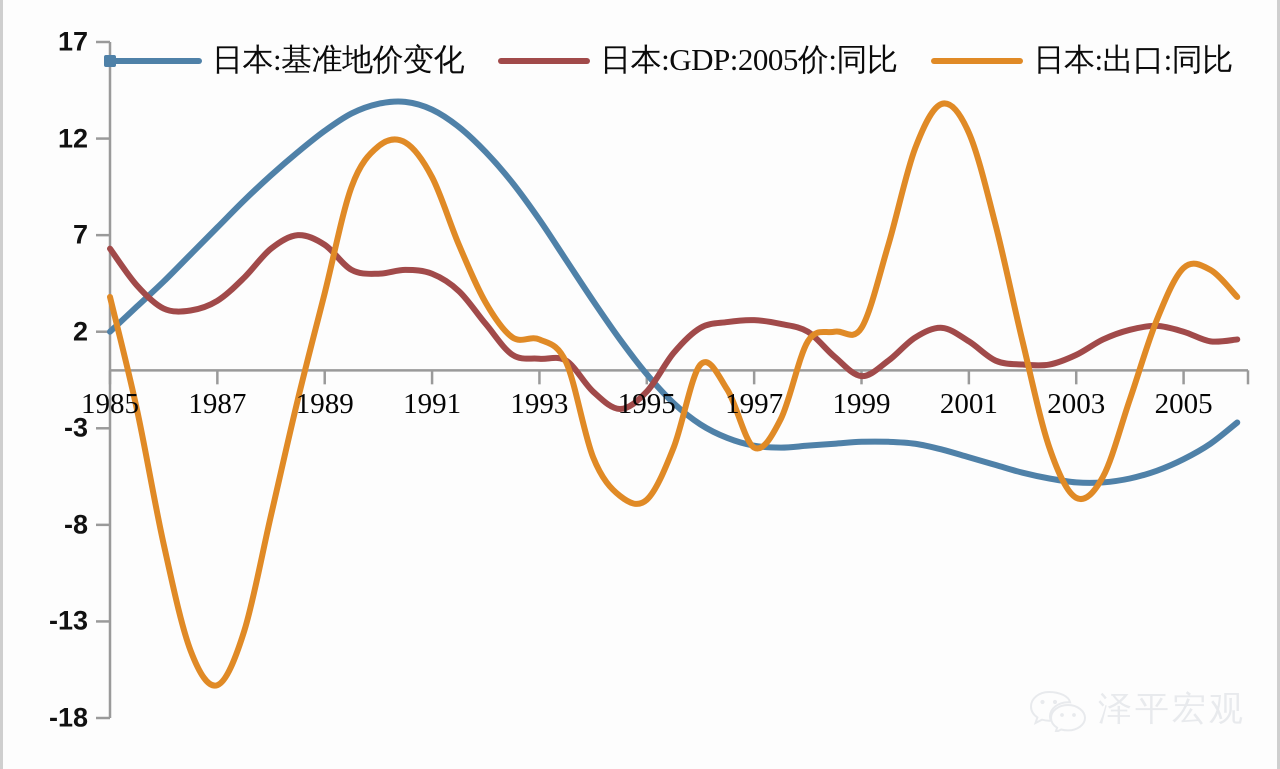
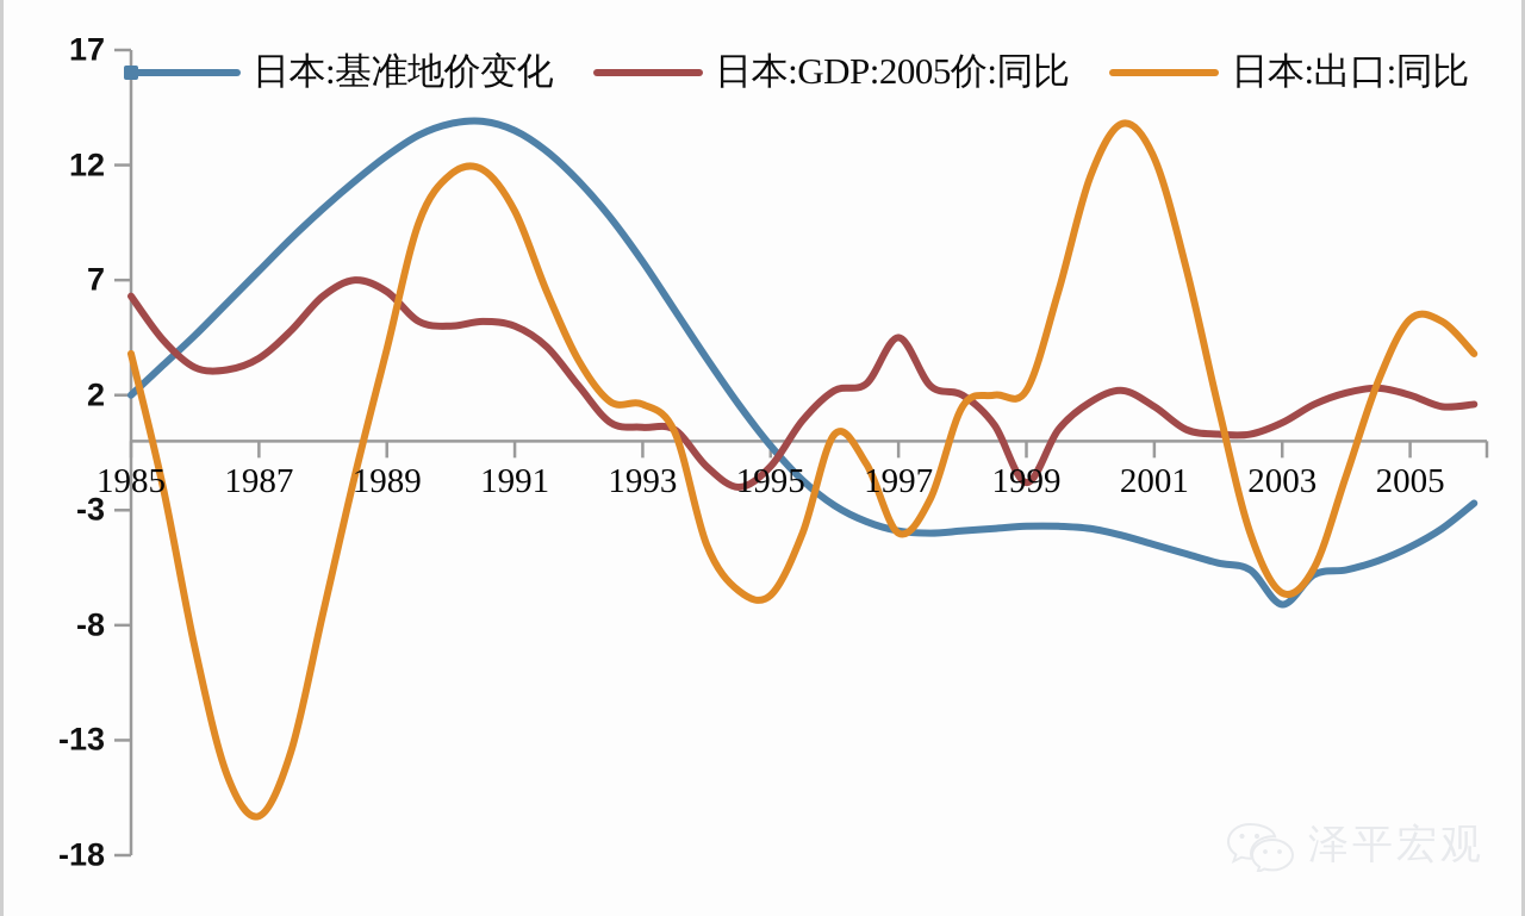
日本:GDP:2005价:同比/1997: 2.6 -> 4.5
日本:GDP:2005价:同比/1999: -0.3 -> -1.8
日本:基准地价变化/2003: -5.8 -> -7.1
